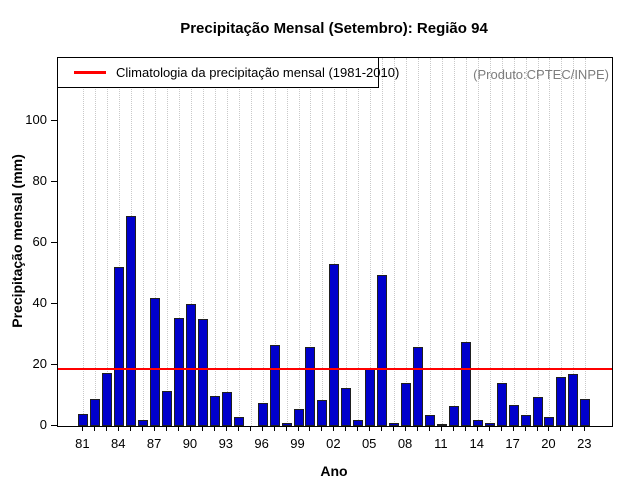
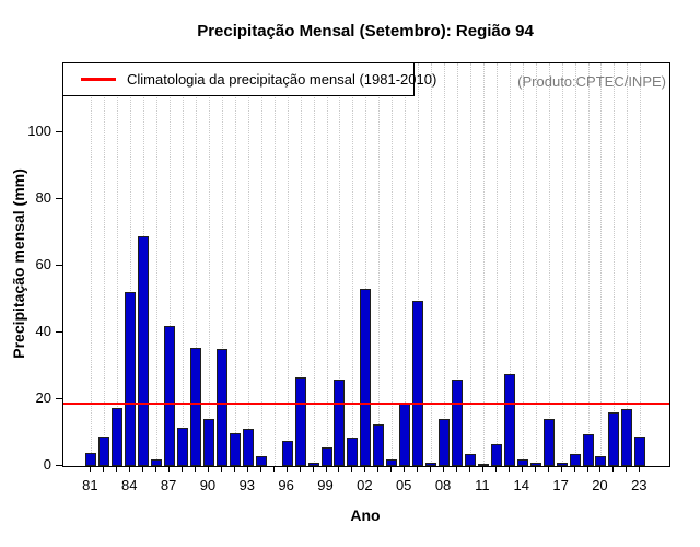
90: 40 -> 14
17: 7 -> 1
